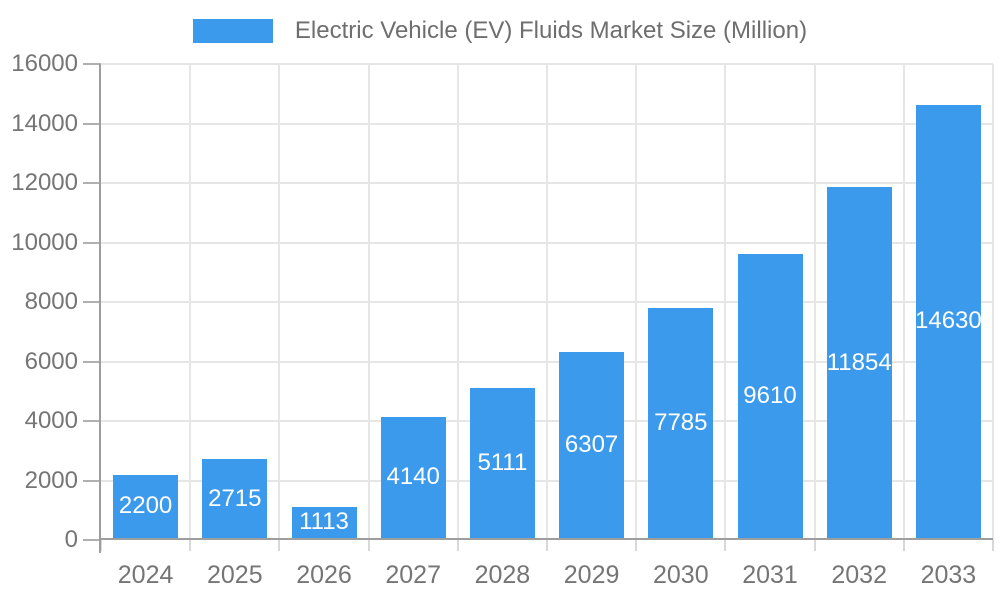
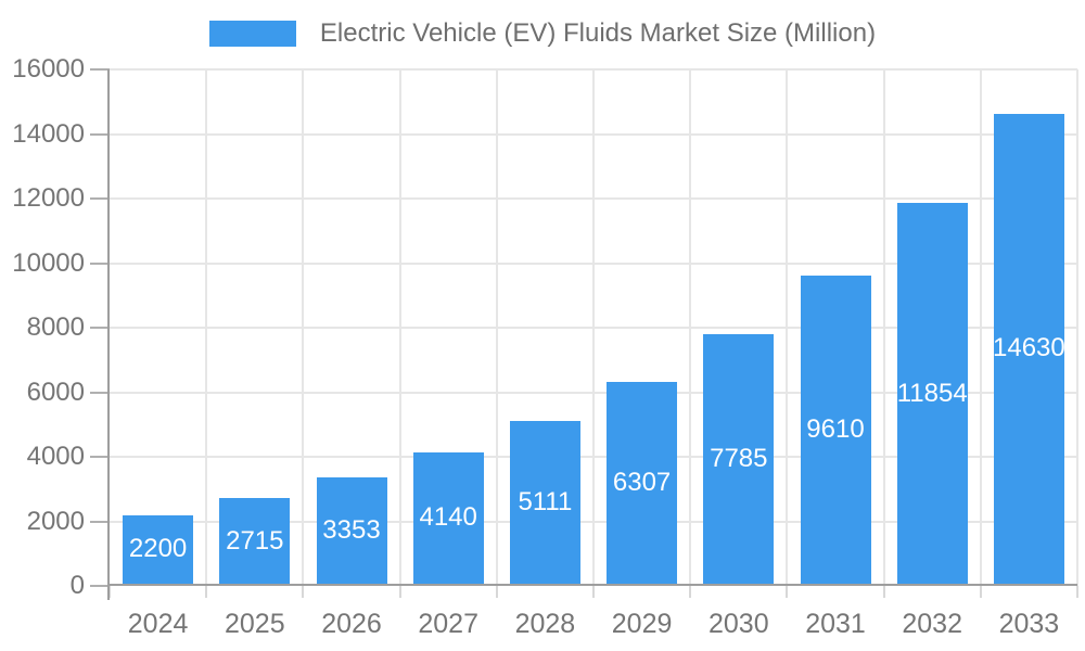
2026: 1113 -> 3353
